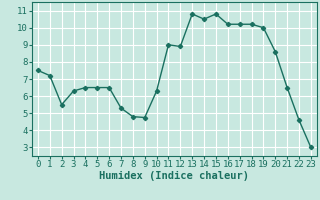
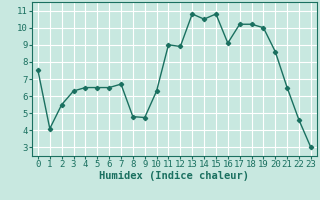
1: 7.2 -> 4.1
7: 5.3 -> 6.7
16: 10.2 -> 9.1
